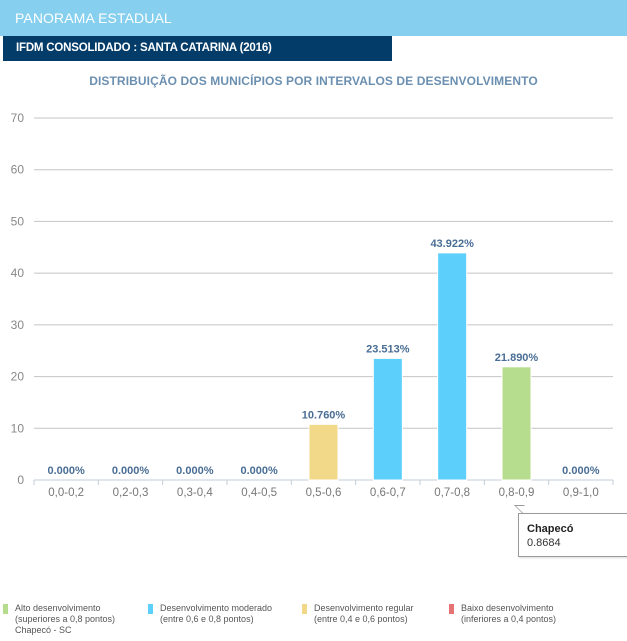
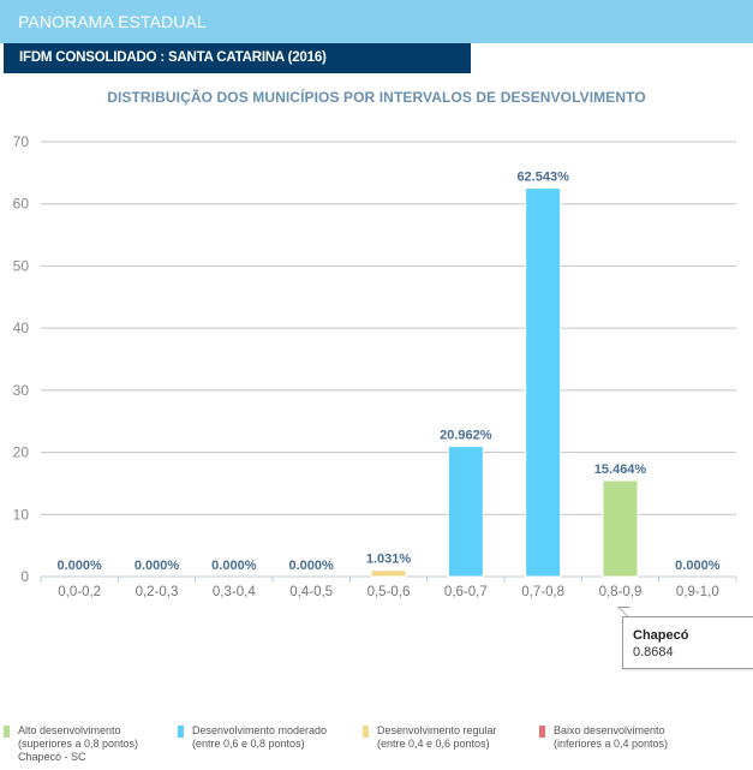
0,5-0,6: 10.760% -> 1.031%
0,6-0,7: 23.513% -> 20.962%
0,7-0,8: 43.922% -> 62.543%
0,8-0,9: 21.890% -> 15.464%
